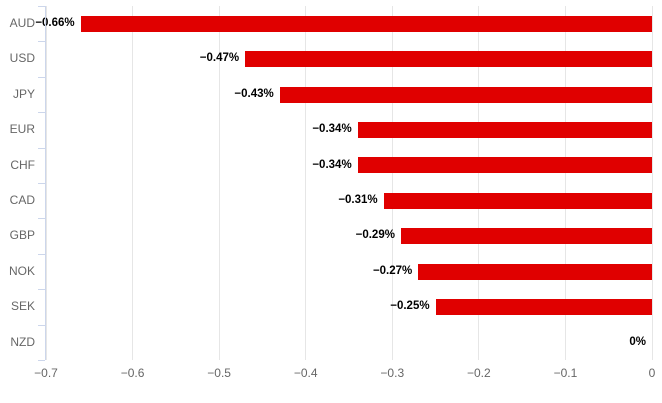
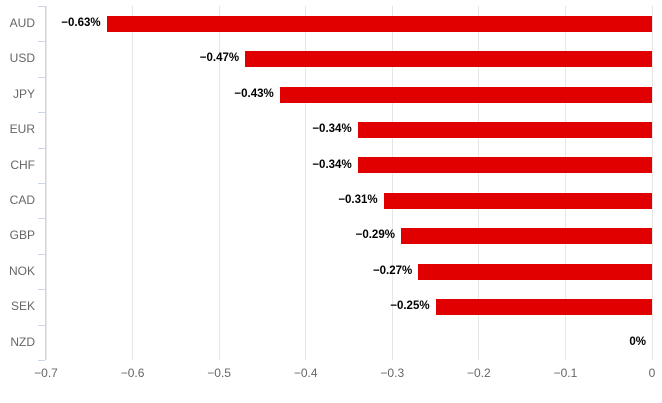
AUD: −0.66% -> −0.63%
